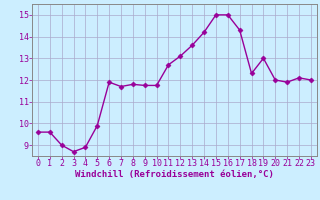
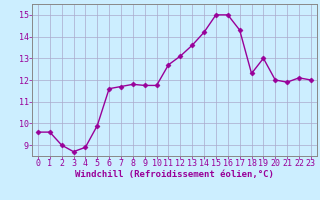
6: 11.90 -> 11.60
